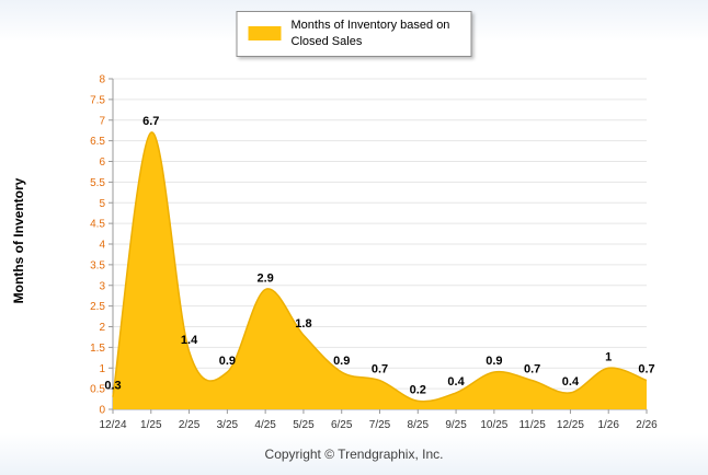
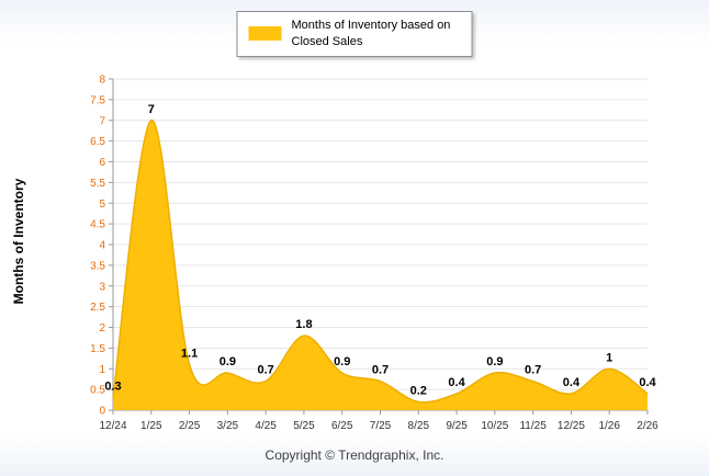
1/25: 6.7 -> 7
2/25: 1.4 -> 1.1
4/25: 2.9 -> 0.7
2/26: 0.7 -> 0.4
